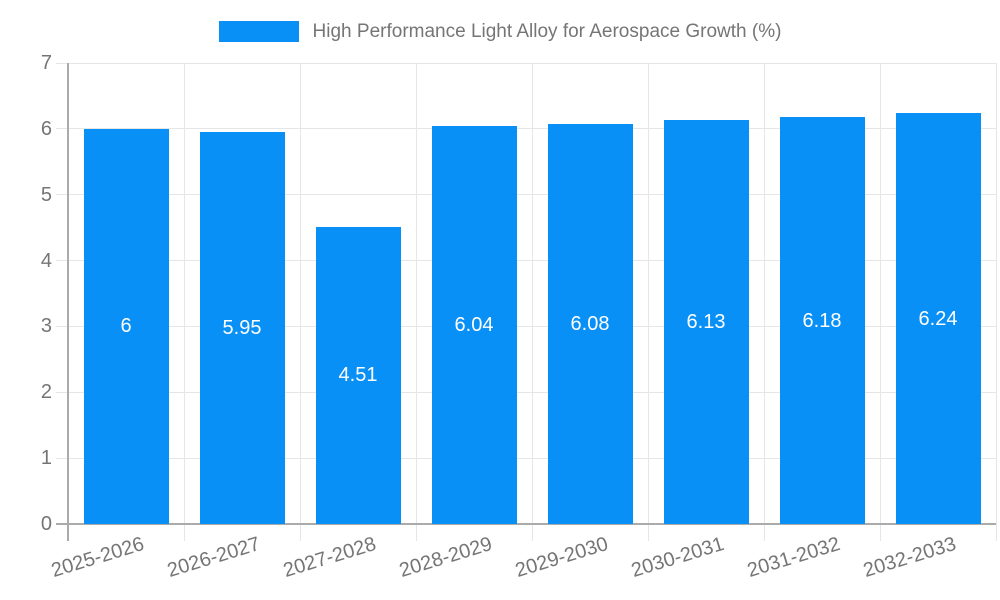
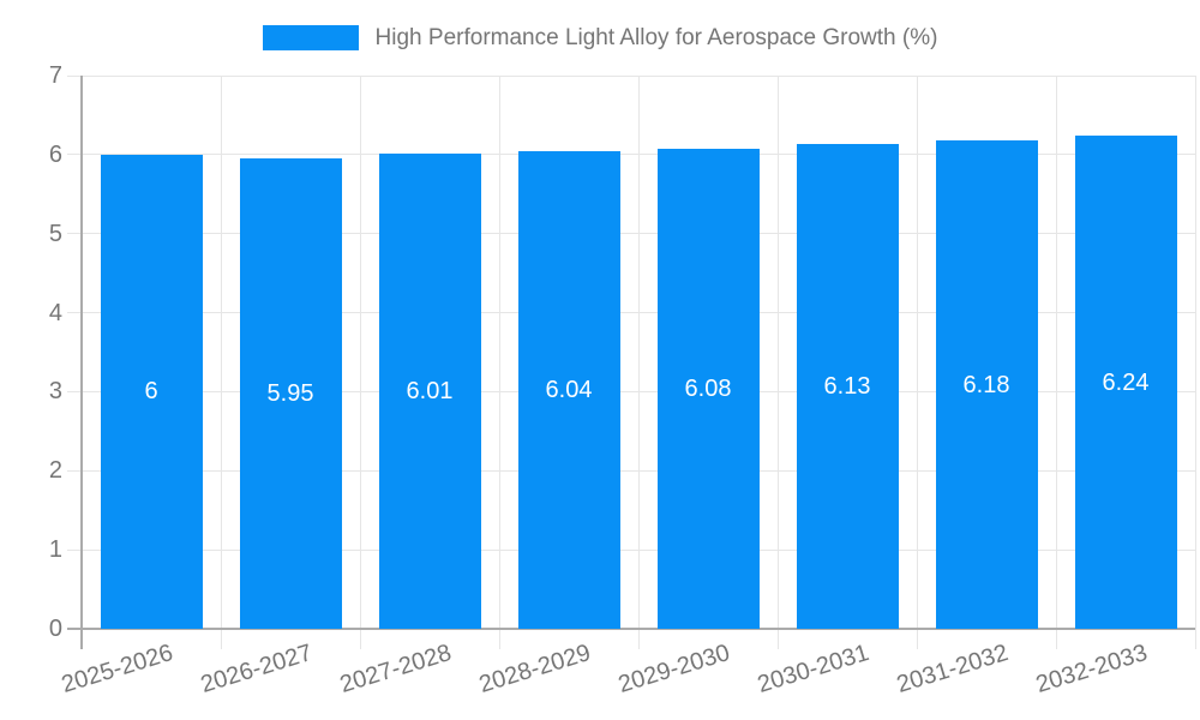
2027-2028: 4.51 -> 6.01
